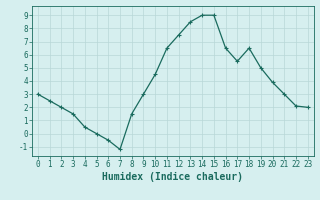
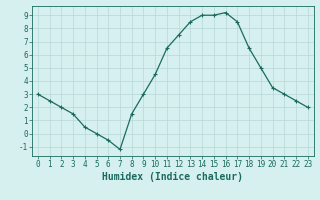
16: 6.5 -> 9.2
17: 5.5 -> 8.5
20: 3.9 -> 3.5
22: 2.1 -> 2.5
